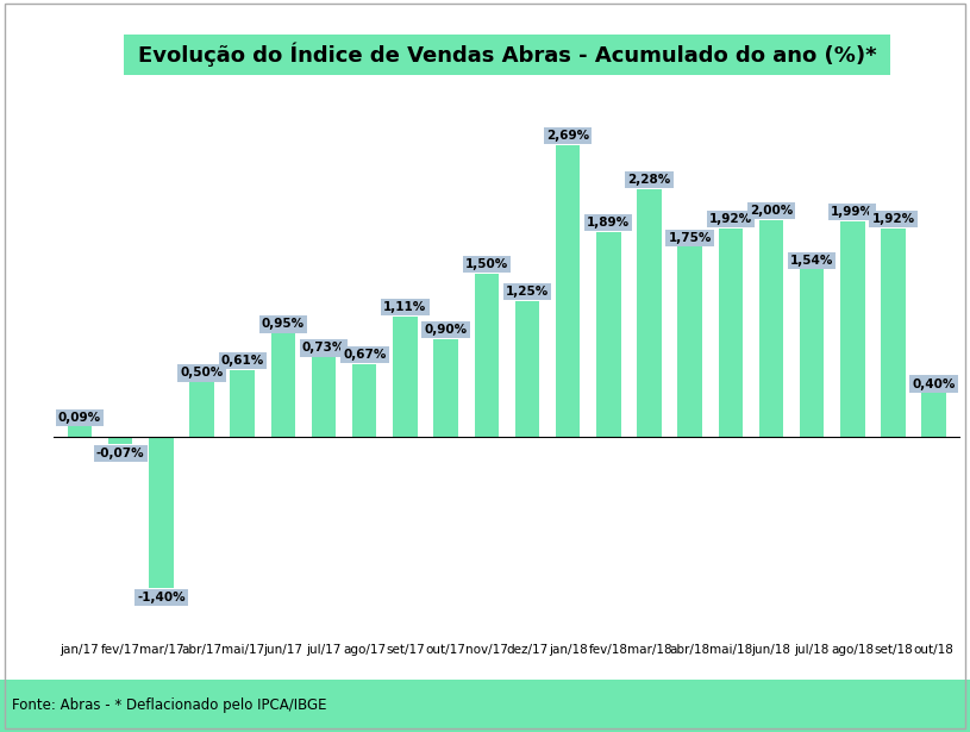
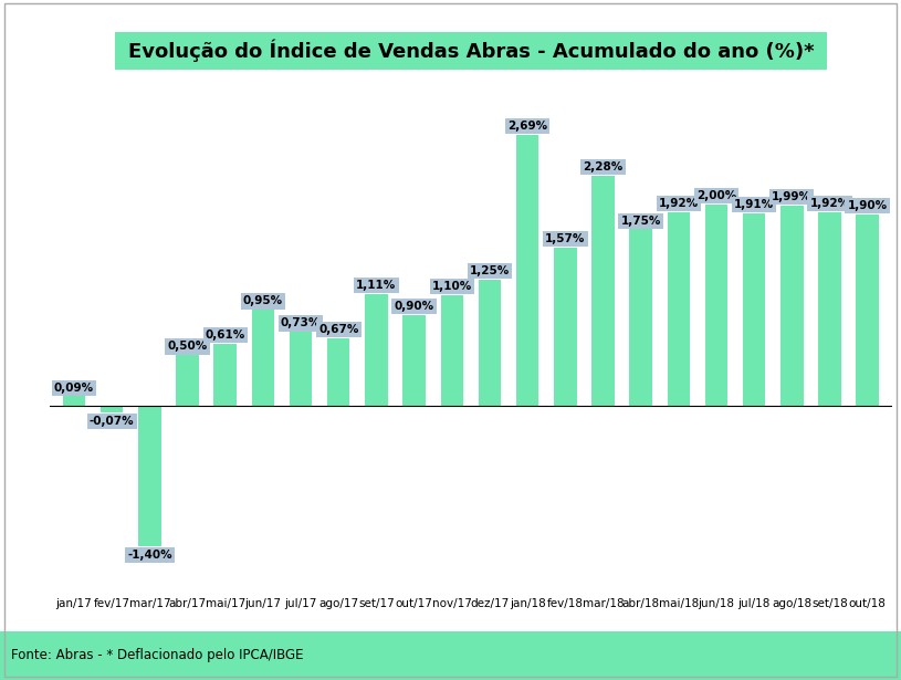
nov/17: 1,50% -> 1,10%
fev/18: 1,89% -> 1,57%
jul/18: 1,54% -> 1,91%
out/18: 0,40% -> 1,90%
